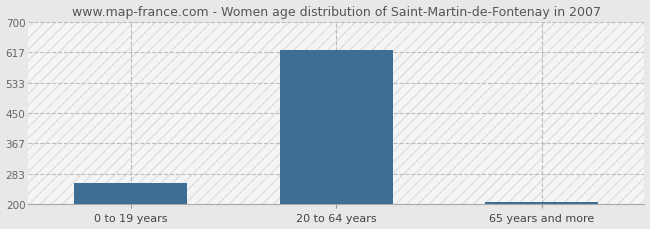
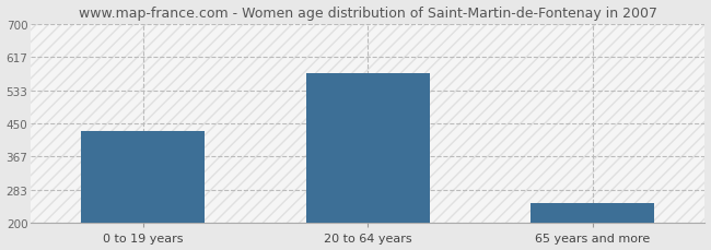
0 to 19 years: 258 -> 430
20 to 64 years: 622 -> 575
65 years and more: 207 -> 250
